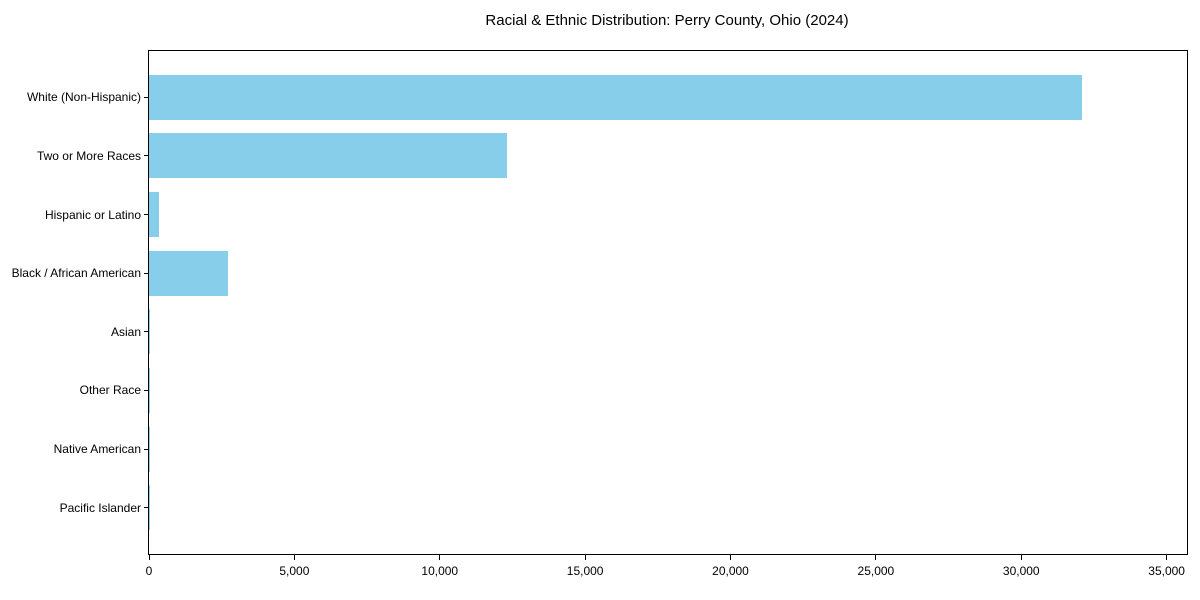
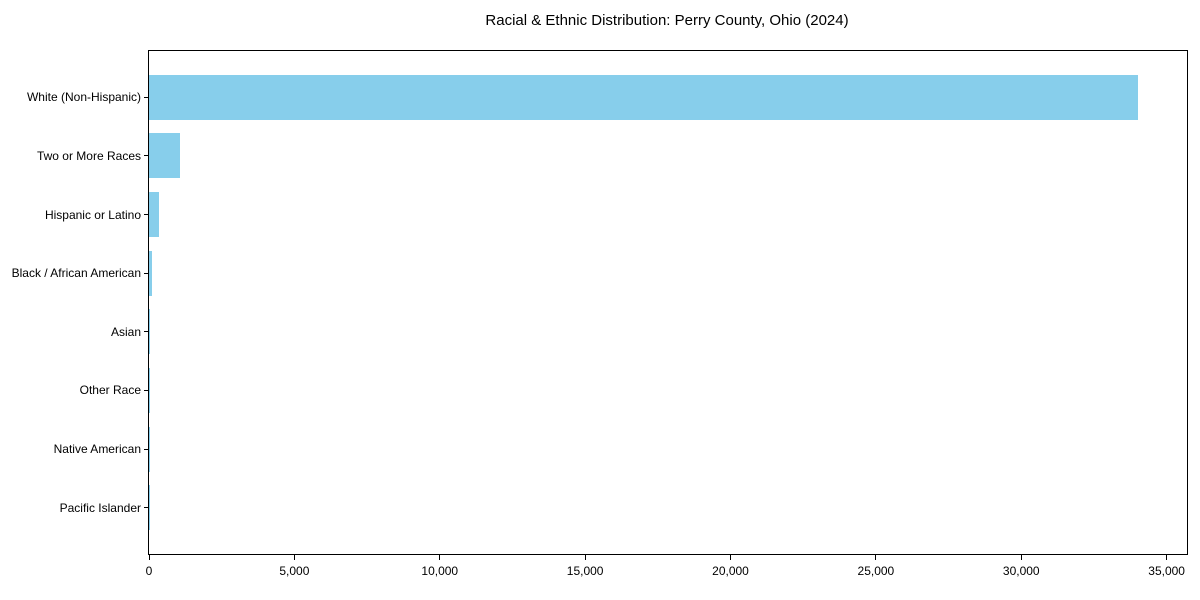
White (Non-Hispanic): 32100 -> 34000
Two or More Races: 12300 -> 1000
Black / African American: 2700 -> 100
